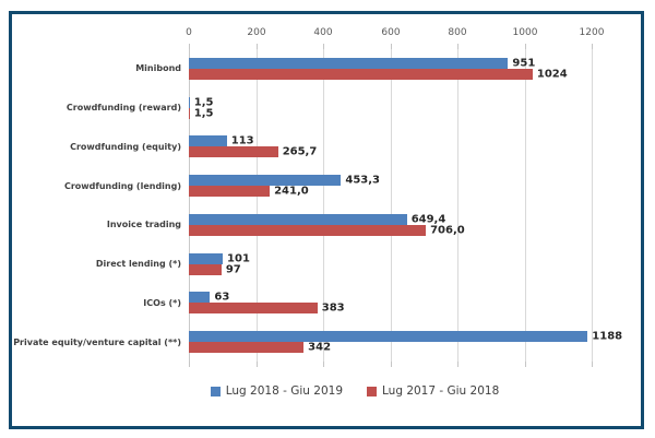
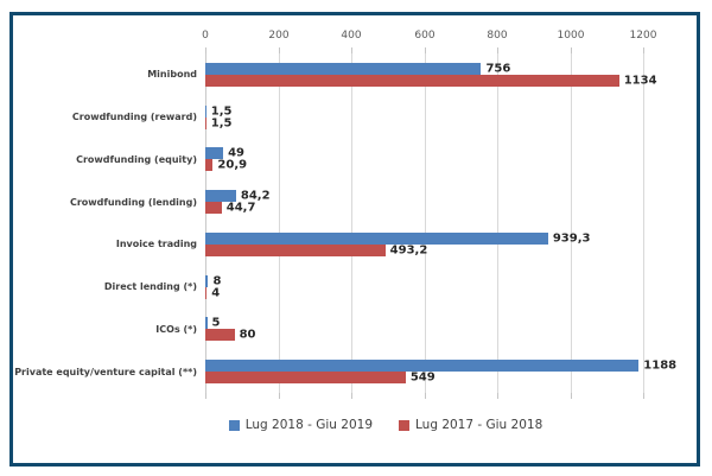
Lug 2018 - Giu 2019/Minibond: 951 -> 756
Lug 2017 - Giu 2018/Minibond: 1024 -> 1134
Lug 2018 - Giu 2019/Crowdfunding (equity): 113 -> 49
Lug 2017 - Giu 2018/Crowdfunding (equity): 265,7 -> 20,9
Lug 2018 - Giu 2019/Crowdfunding (lending): 453,3 -> 84,2
Lug 2017 - Giu 2018/Crowdfunding (lending): 241,0 -> 44,7
Lug 2018 - Giu 2019/Invoice trading: 649,4 -> 939,3
Lug 2017 - Giu 2018/Invoice trading: 706,0 -> 493,2
Lug 2018 - Giu 2019/Direct lending (*): 101 -> 8
Lug 2017 - Giu 2018/Direct lending (*): 97 -> 4
Lug 2018 - Giu 2019/ICOs (*): 63 -> 5
Lug 2017 - Giu 2018/ICOs (*): 383 -> 80
Lug 2017 - Giu 2018/Private equity/venture capital (**): 342 -> 549
